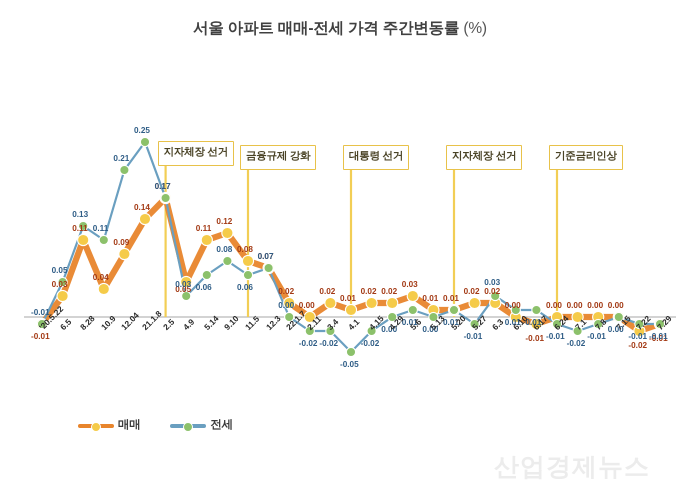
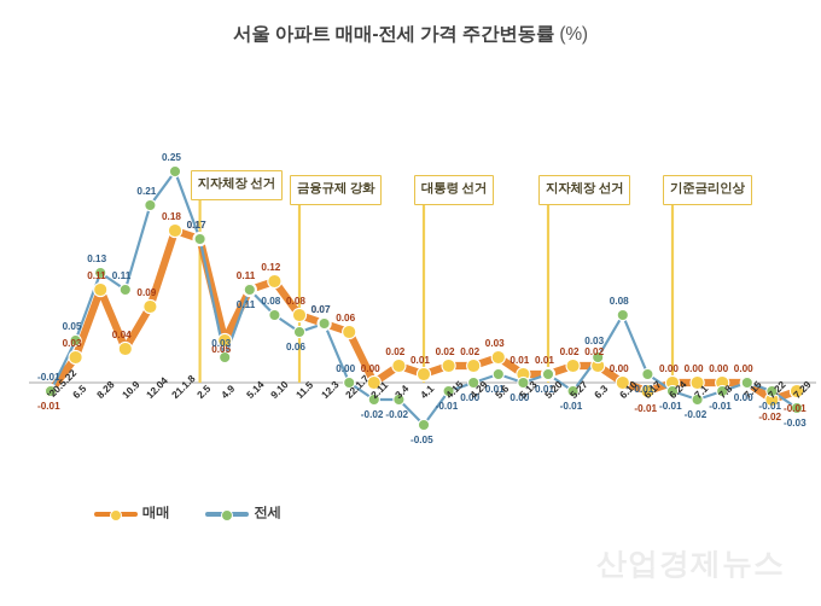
매매/21.1.8: 0.14 -> 0.18
전세/5.14: 0.06 -> 0.11
매매/22.1.7: 0.02 -> 0.06
전세/4.15: -0.02 -> -0.01
전세/6.10: 0.01 -> 0.08
전세/7.29: -0.01 -> -0.03
